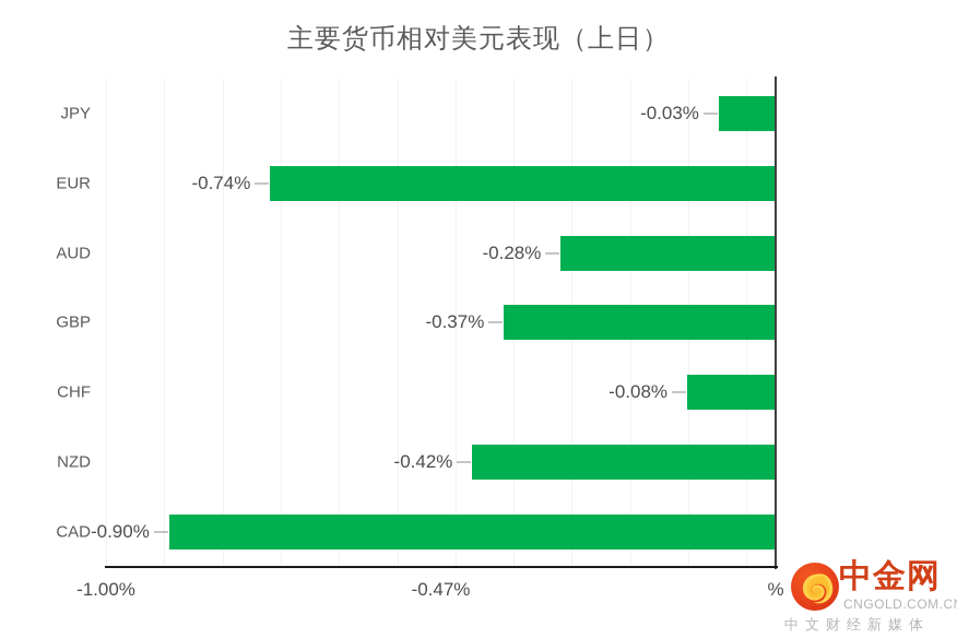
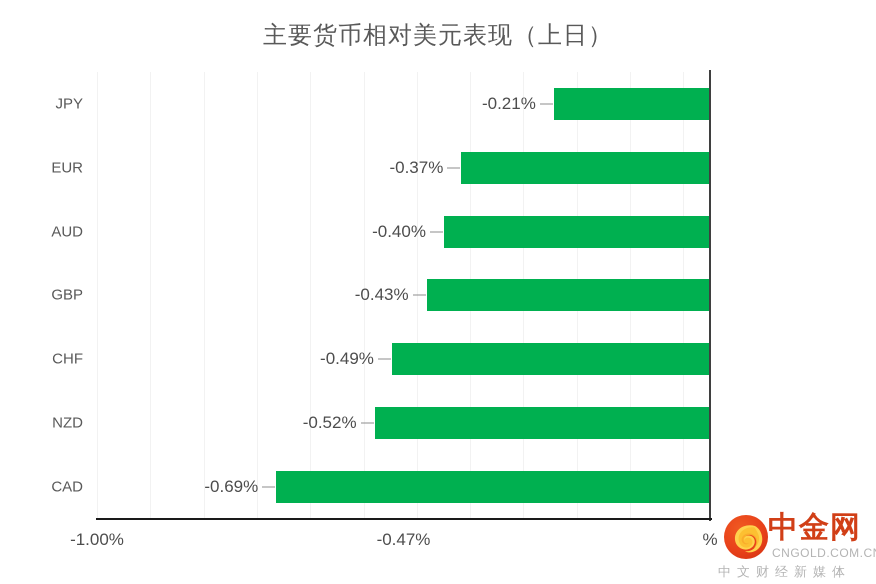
JPY: -0.03% -> -0.21%
EUR: -0.74% -> -0.37%
AUD: -0.28% -> -0.40%
GBP: -0.37% -> -0.43%
CHF: -0.08% -> -0.49%
NZD: -0.42% -> -0.52%
CAD: -0.90% -> -0.69%
